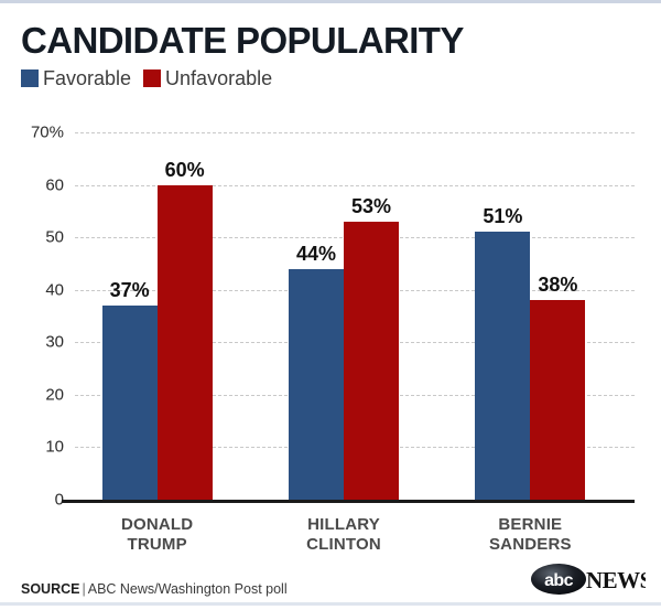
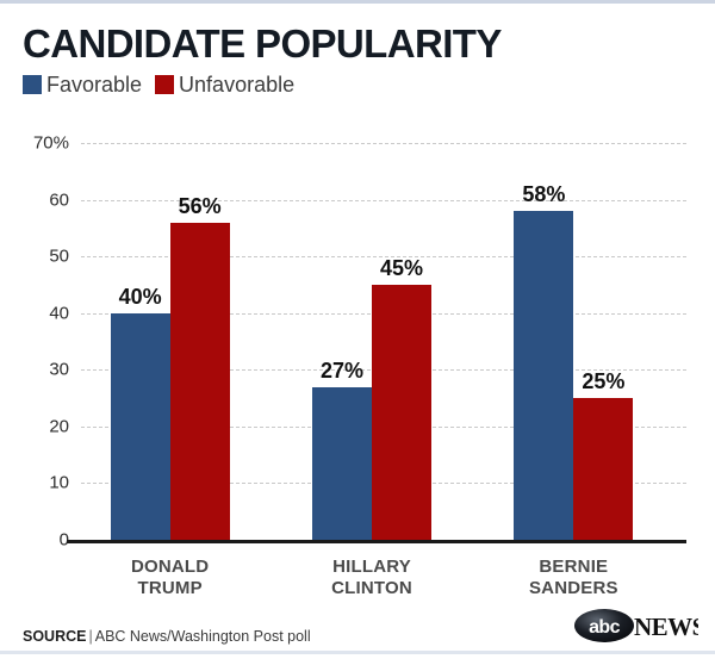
Favorable/DONALD TRUMP: 37% -> 40%
Unfavorable/DONALD TRUMP: 60% -> 56%
Favorable/HILLARY CLINTON: 44% -> 27%
Unfavorable/HILLARY CLINTON: 53% -> 45%
Favorable/BERNIE SANDERS: 51% -> 58%
Unfavorable/BERNIE SANDERS: 38% -> 25%
